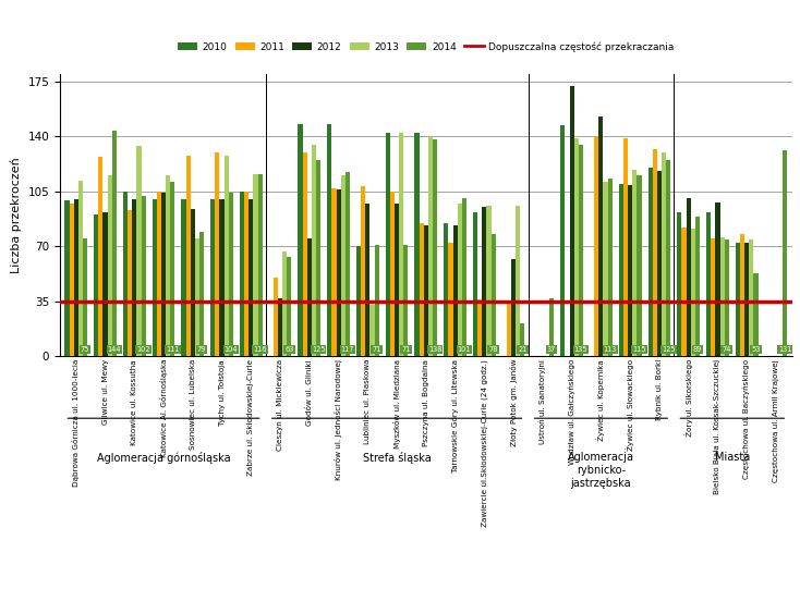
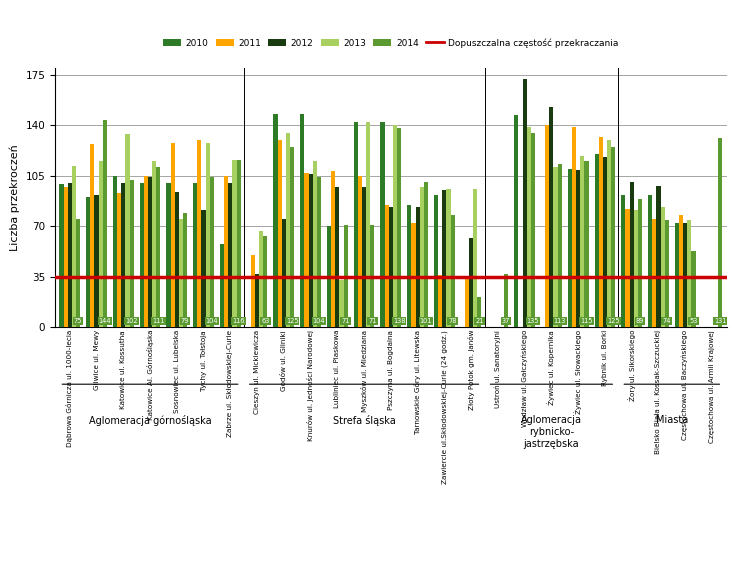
2012/Tychy ul. Tołstoja: 100 -> 81
2010/Zabrze ul. Skłodowskiej-Curie: 105 -> 58
2014/Knurów ul. Jedności Narodowej: 117 -> 104
2013/Bielsko Biała ul. Kossak-Szczuckiej: 76 -> 83
